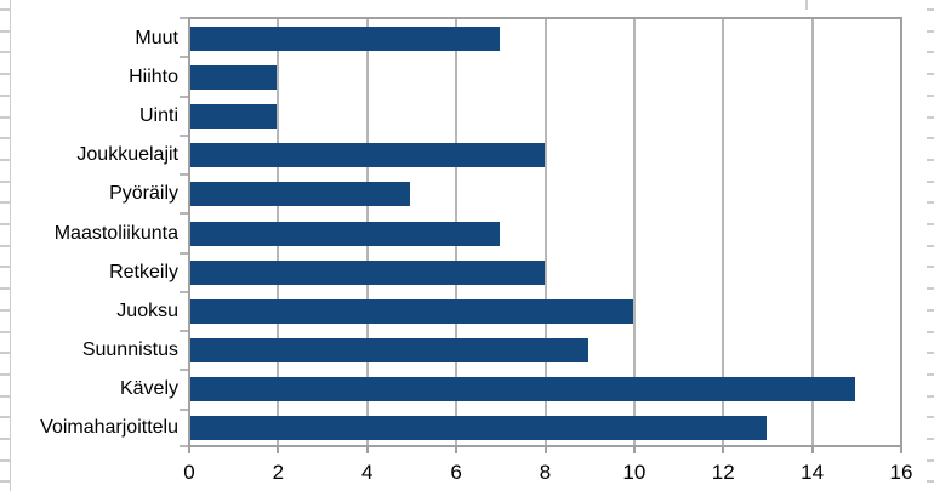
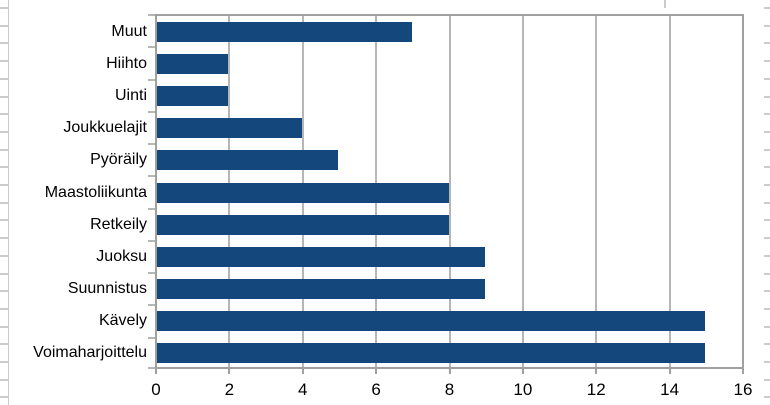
Joukkuelajit: 8 -> 4
Maastoliikunta: 7 -> 8
Juoksu: 10 -> 9
Voimaharjoittelu: 13 -> 15
